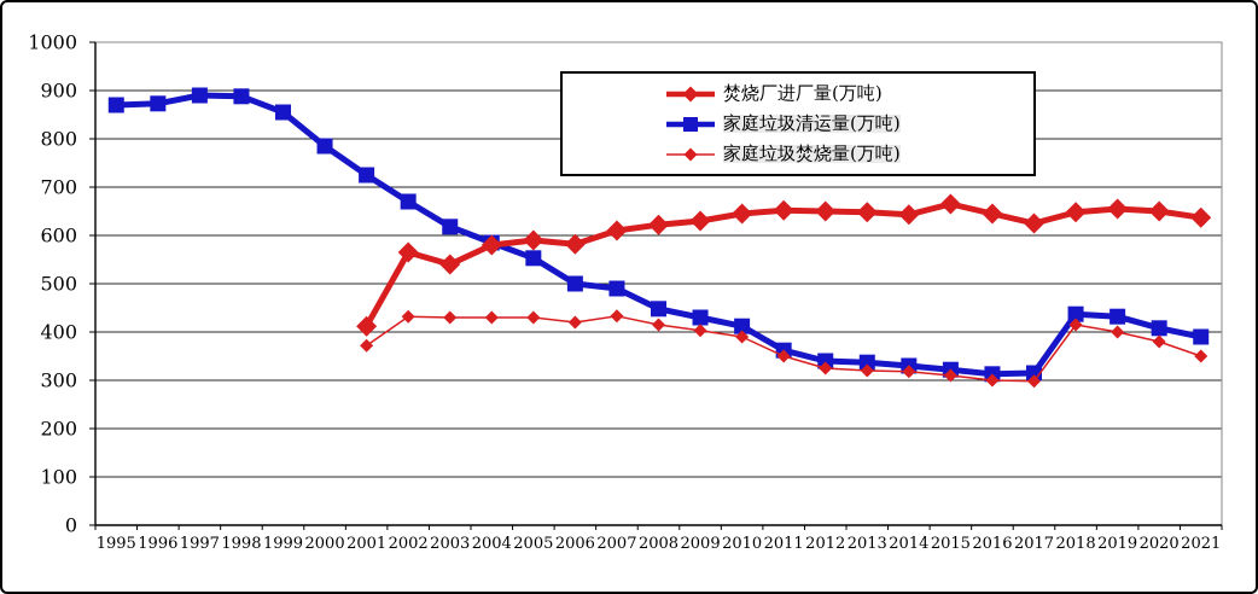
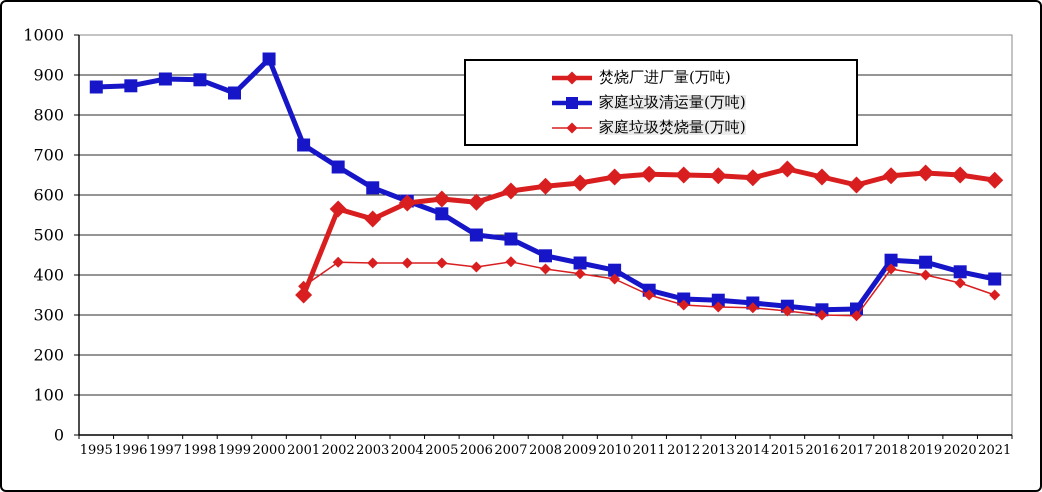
家庭垃圾清运量(万吨)/2000: 780 -> 940
焚烧厂进厂量(万吨)/2001: 410 -> 350
